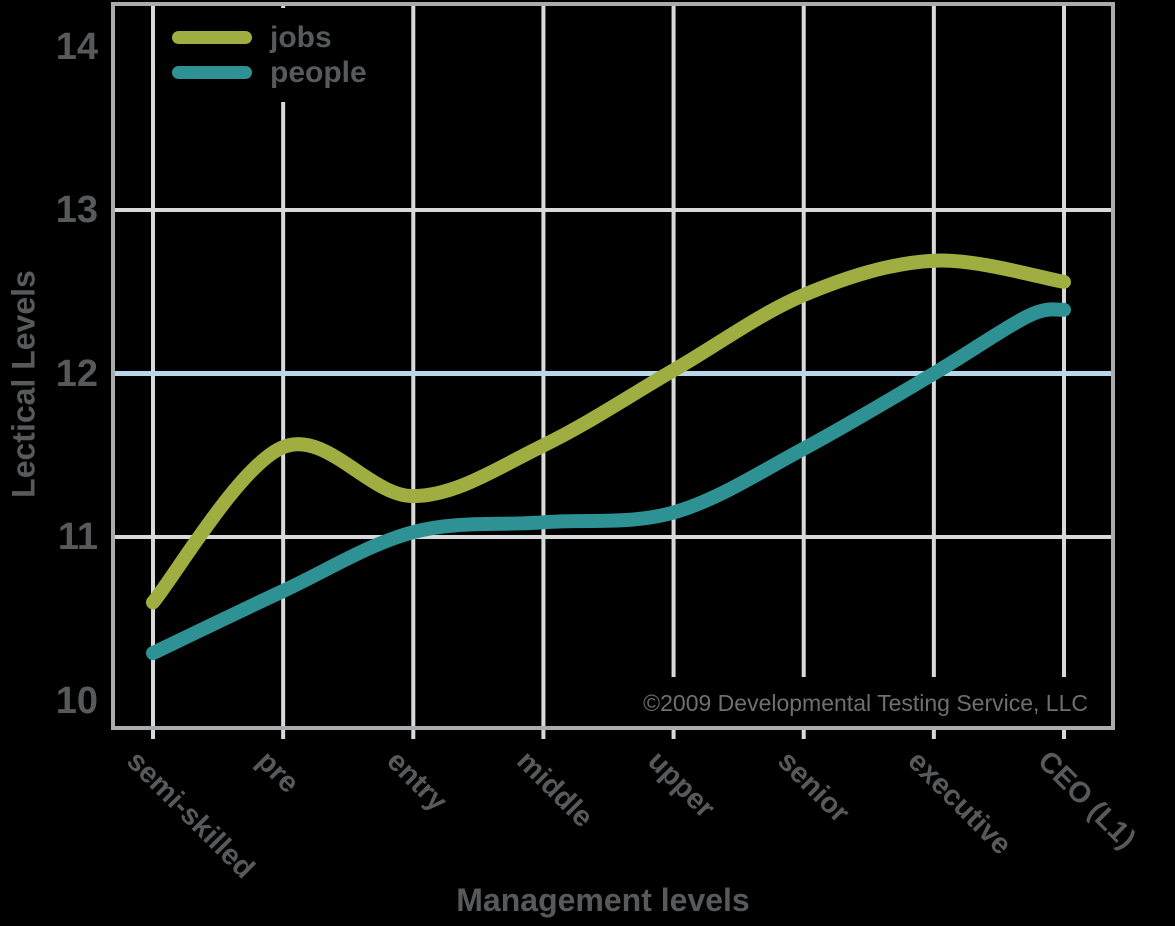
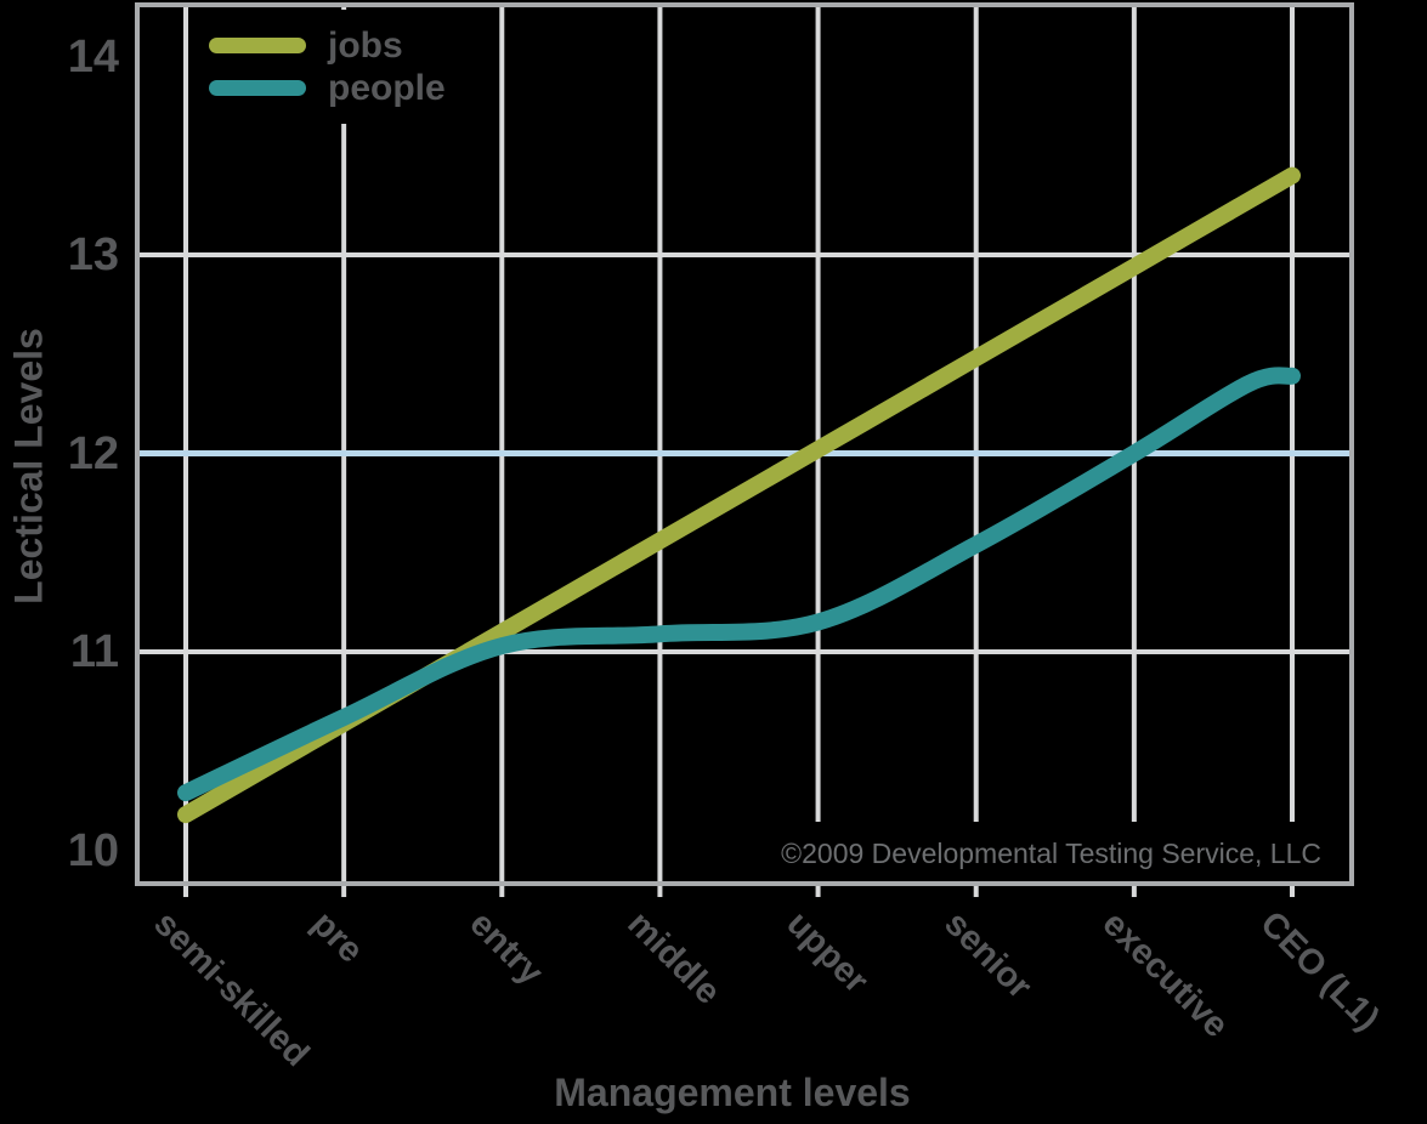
jobs/semi-skilled: 10.60 -> 10.18
jobs/pre: 11.55 -> 10.64
jobs/entry: 11.25 -> 11.10
jobs/executive: 12.69 -> 12.94
jobs/CEO (L1): 12.56 -> 13.40
